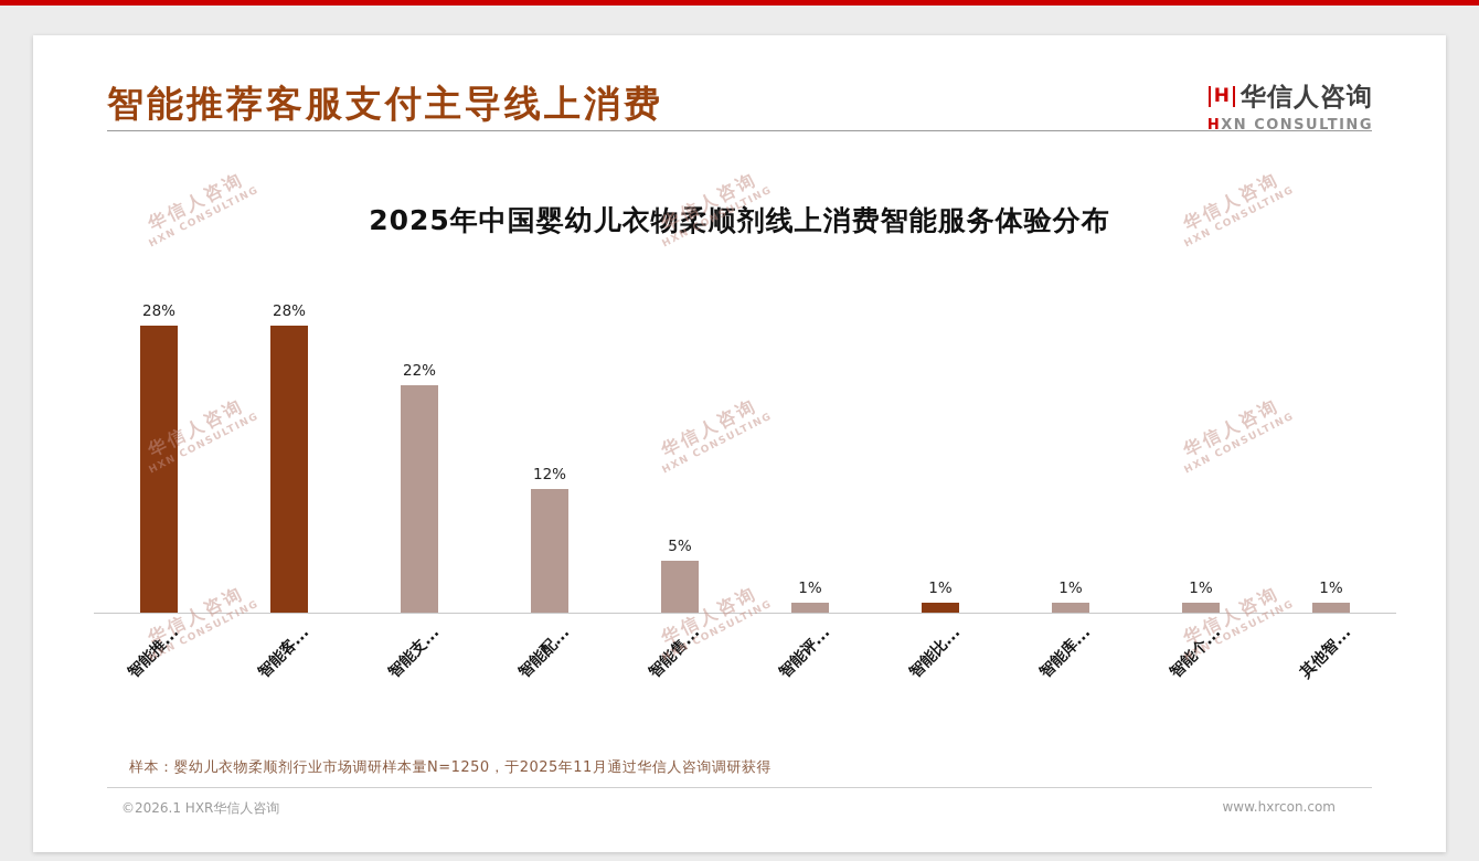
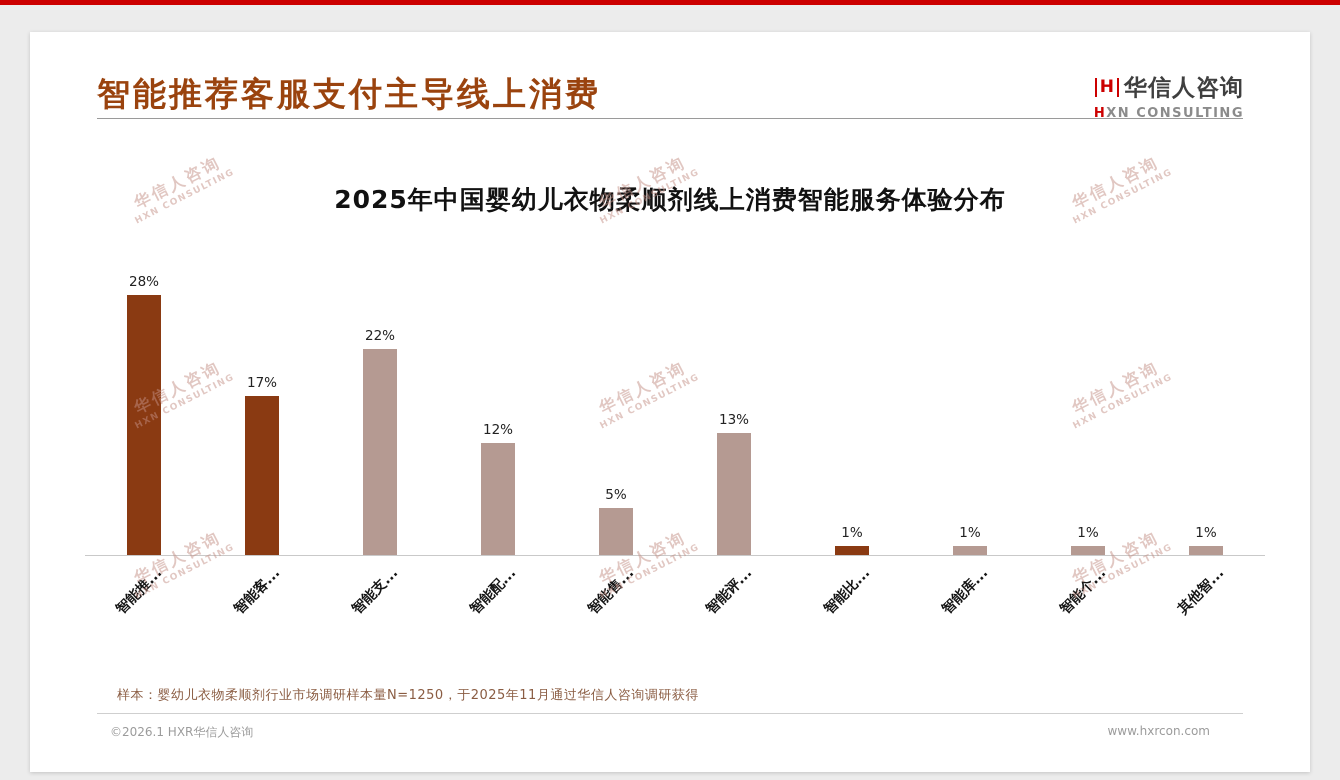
智能客...: 28% -> 17%
智能评...: 1% -> 13%
